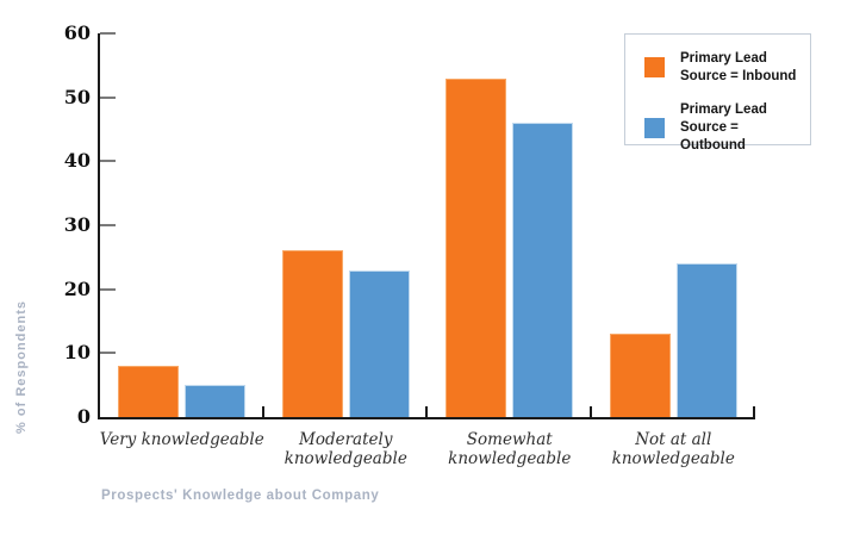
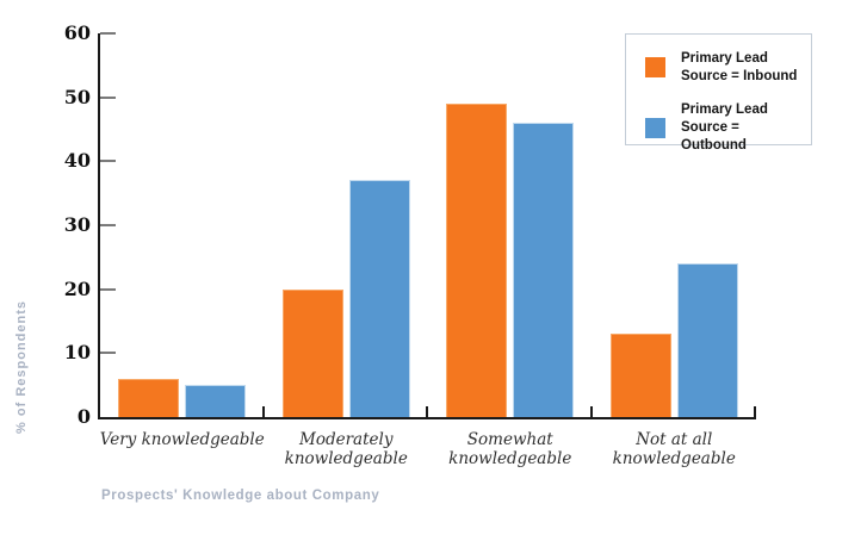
Primary Lead Source = Inbound/Very knowledgeable: 8 -> 6
Primary Lead Source = Inbound/Moderately knowledgeable: 26 -> 20
Primary Lead Source = Outbound/Moderately knowledgeable: 23 -> 37
Primary Lead Source = Inbound/Somewhat knowledgeable: 53 -> 49
